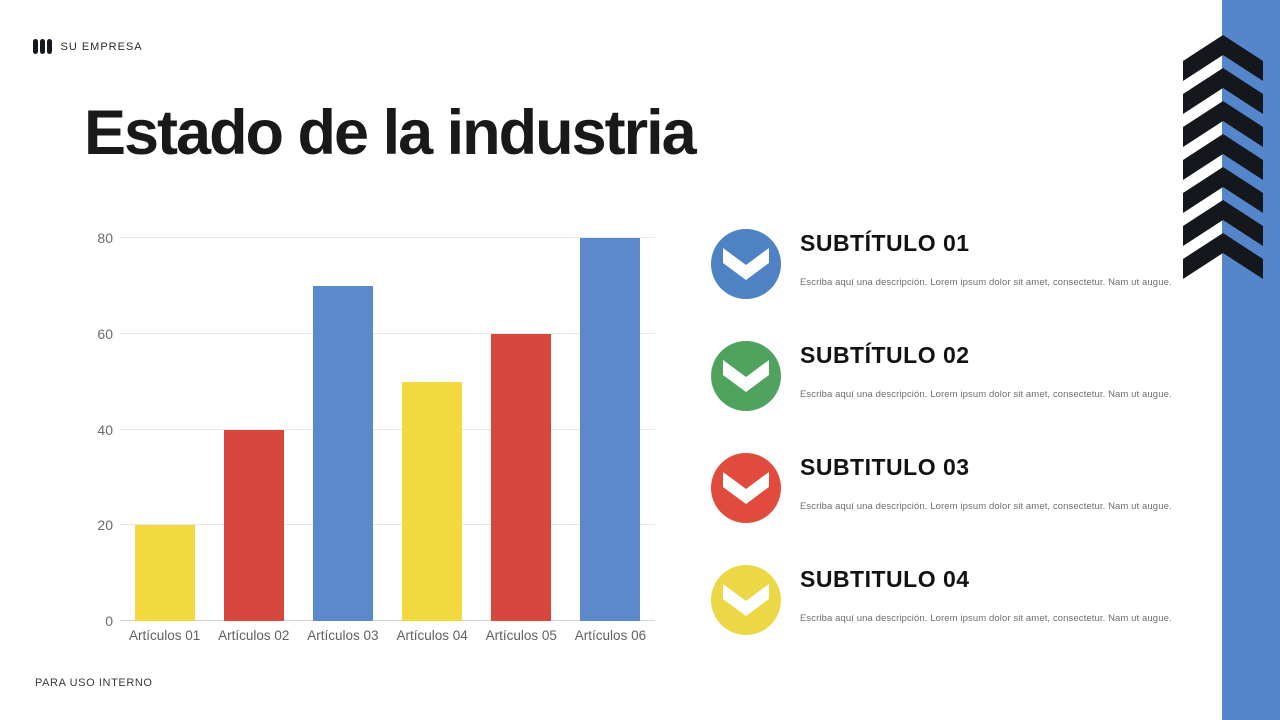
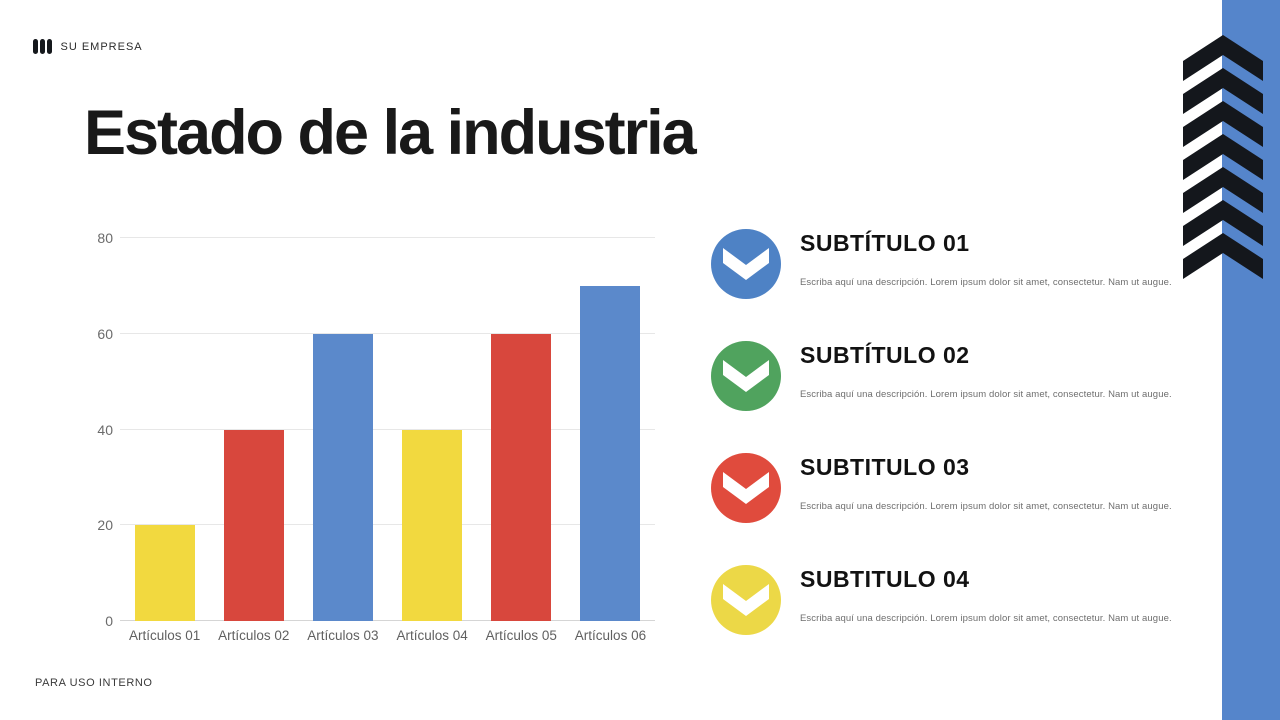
Artículos 03: 70 -> 60
Artículos 04: 50 -> 40
Artículos 06: 80 -> 70
